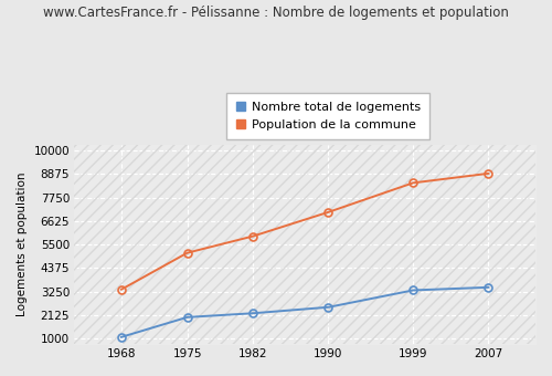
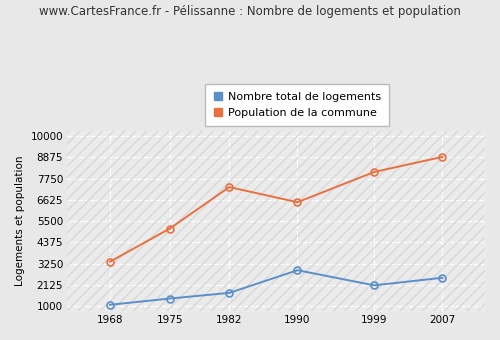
Nombre total de logements/1975: 2000 -> 1400
Nombre total de logements/1982: 2200 -> 1700
Population de la commune/1982: 5900 -> 7300
Nombre total de logements/1990: 2500 -> 2900
Population de la commune/1990: 7000 -> 6500
Nombre total de logements/1999: 3300 -> 2100
Population de la commune/1999: 8400 -> 8100
Nombre total de logements/2007: 3400 -> 2500
